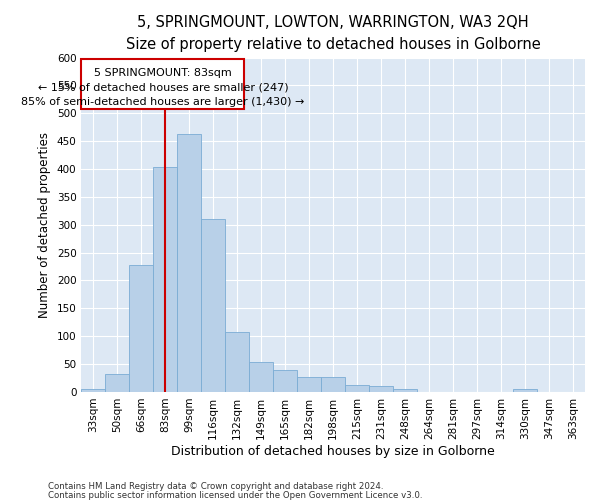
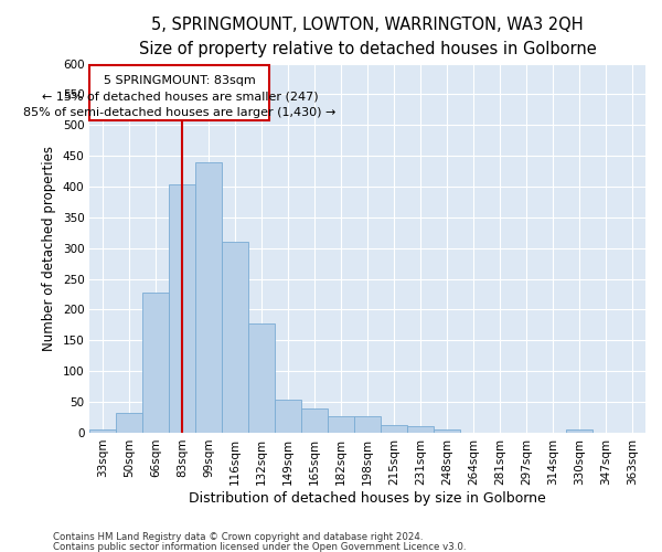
99sqm: 463 -> 440
132sqm: 108 -> 178
